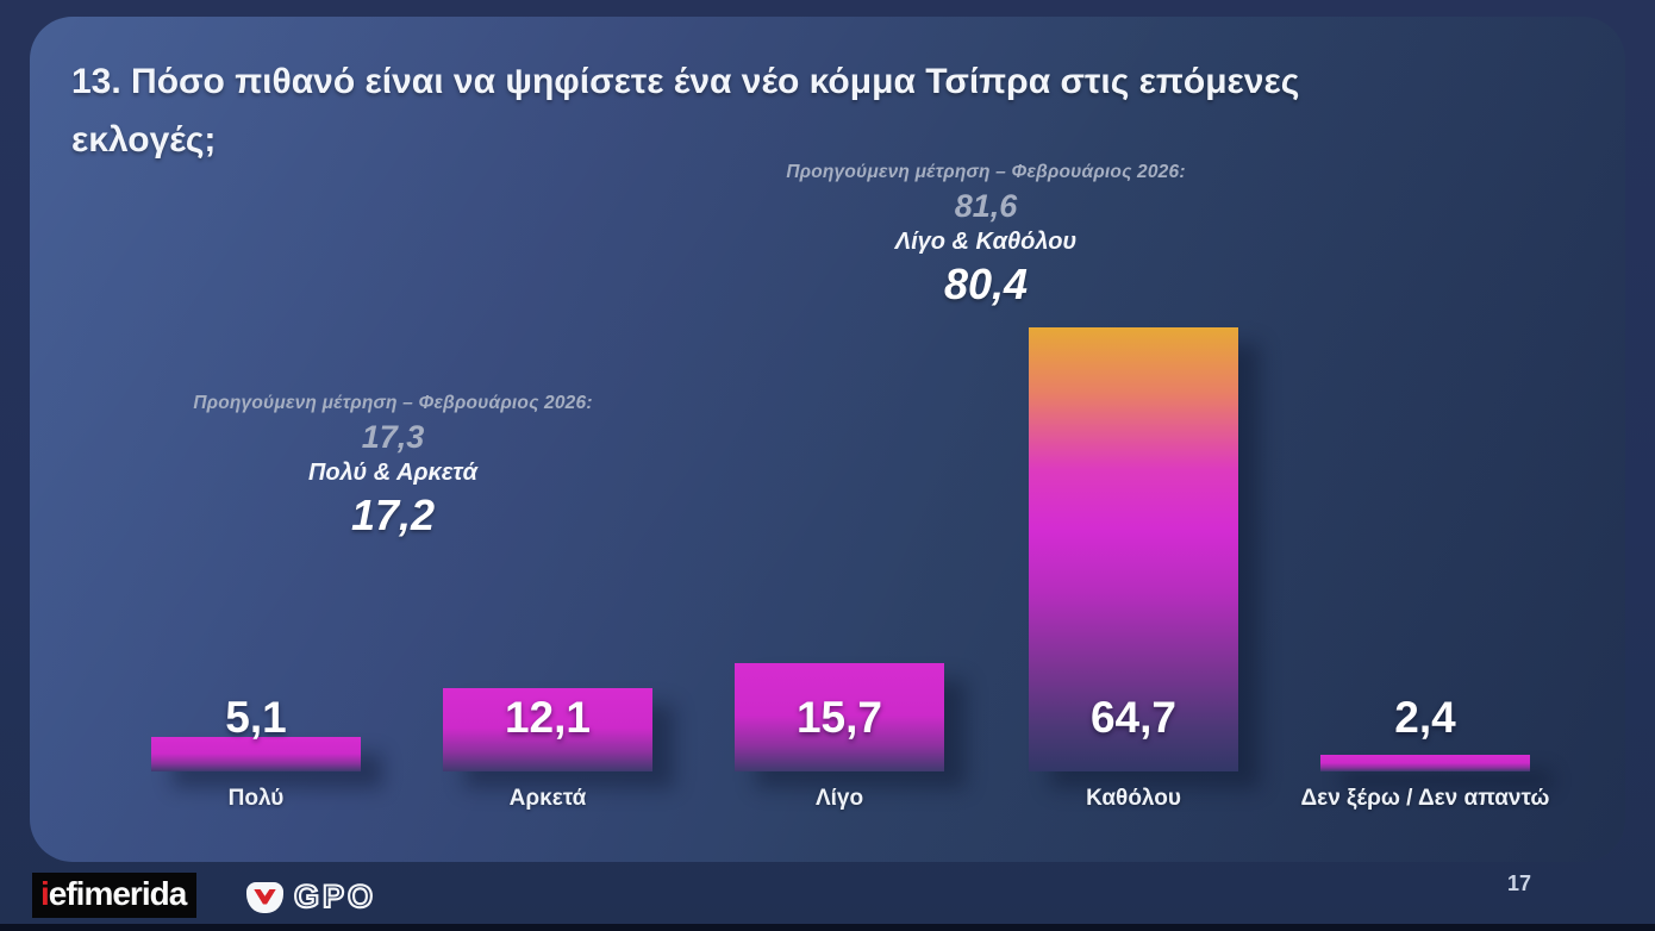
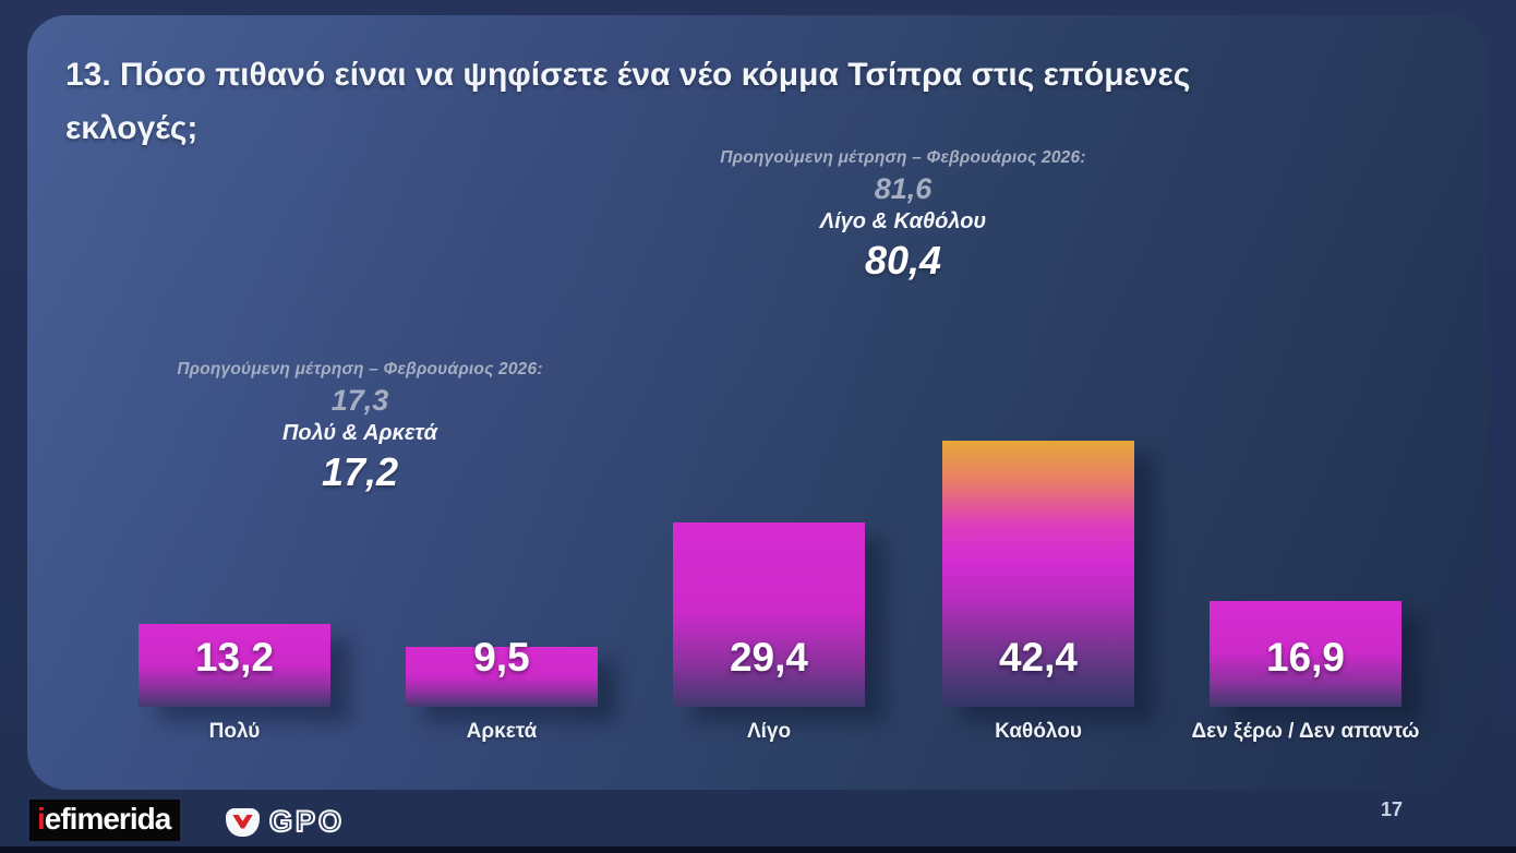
Πολύ: 5,1 -> 13,2
Αρκετά: 12,1 -> 9,5
Λίγο: 15,7 -> 29,4
Καθόλου: 64,7 -> 42,4
Δεν ξέρω / Δεν απαντώ: 2,4 -> 16,9
